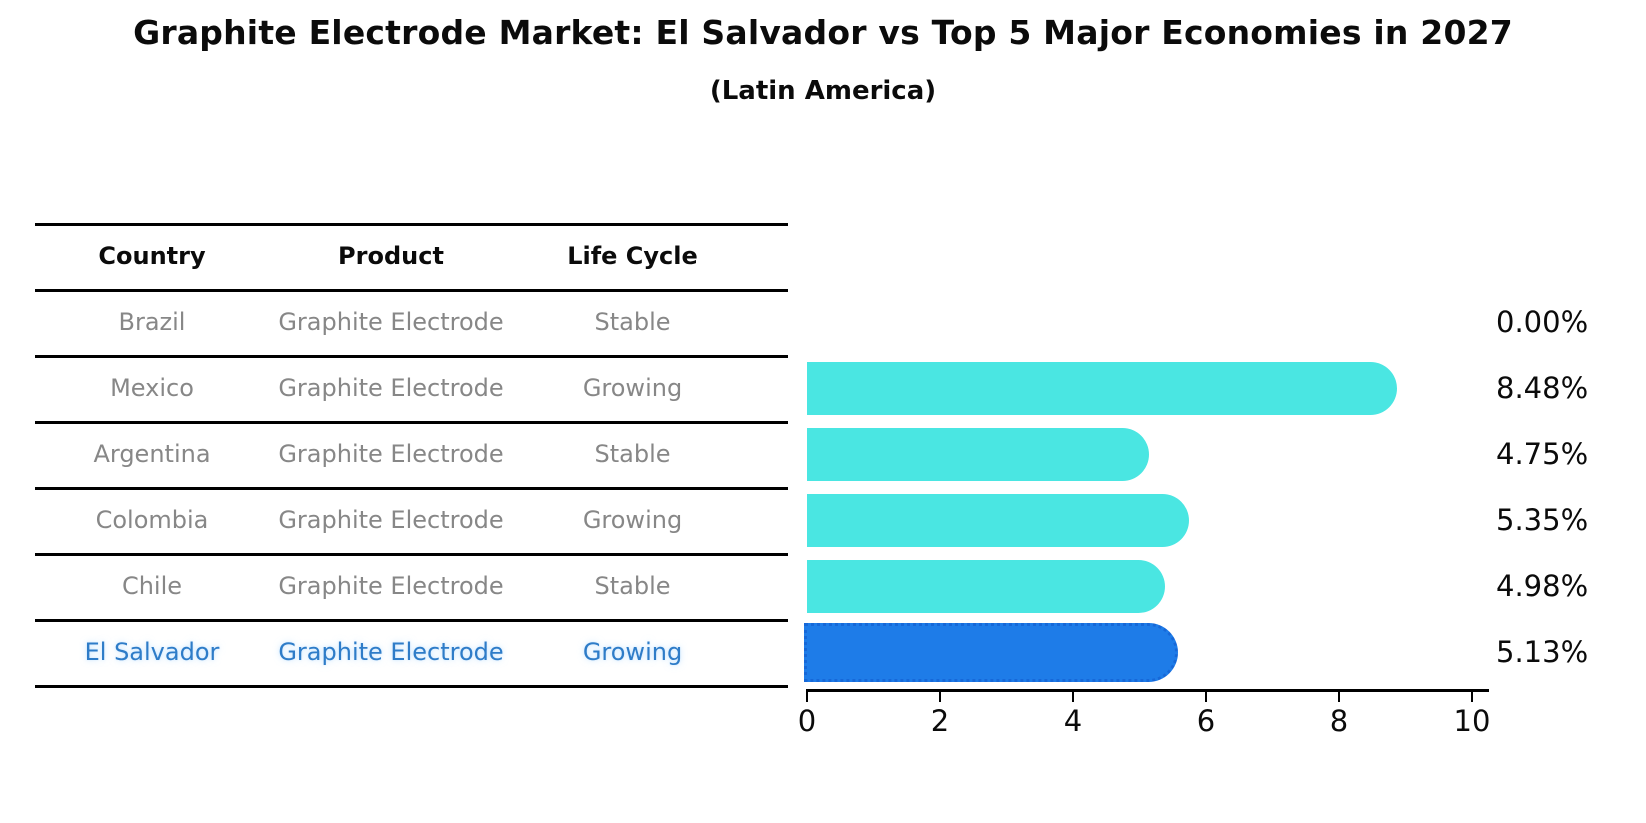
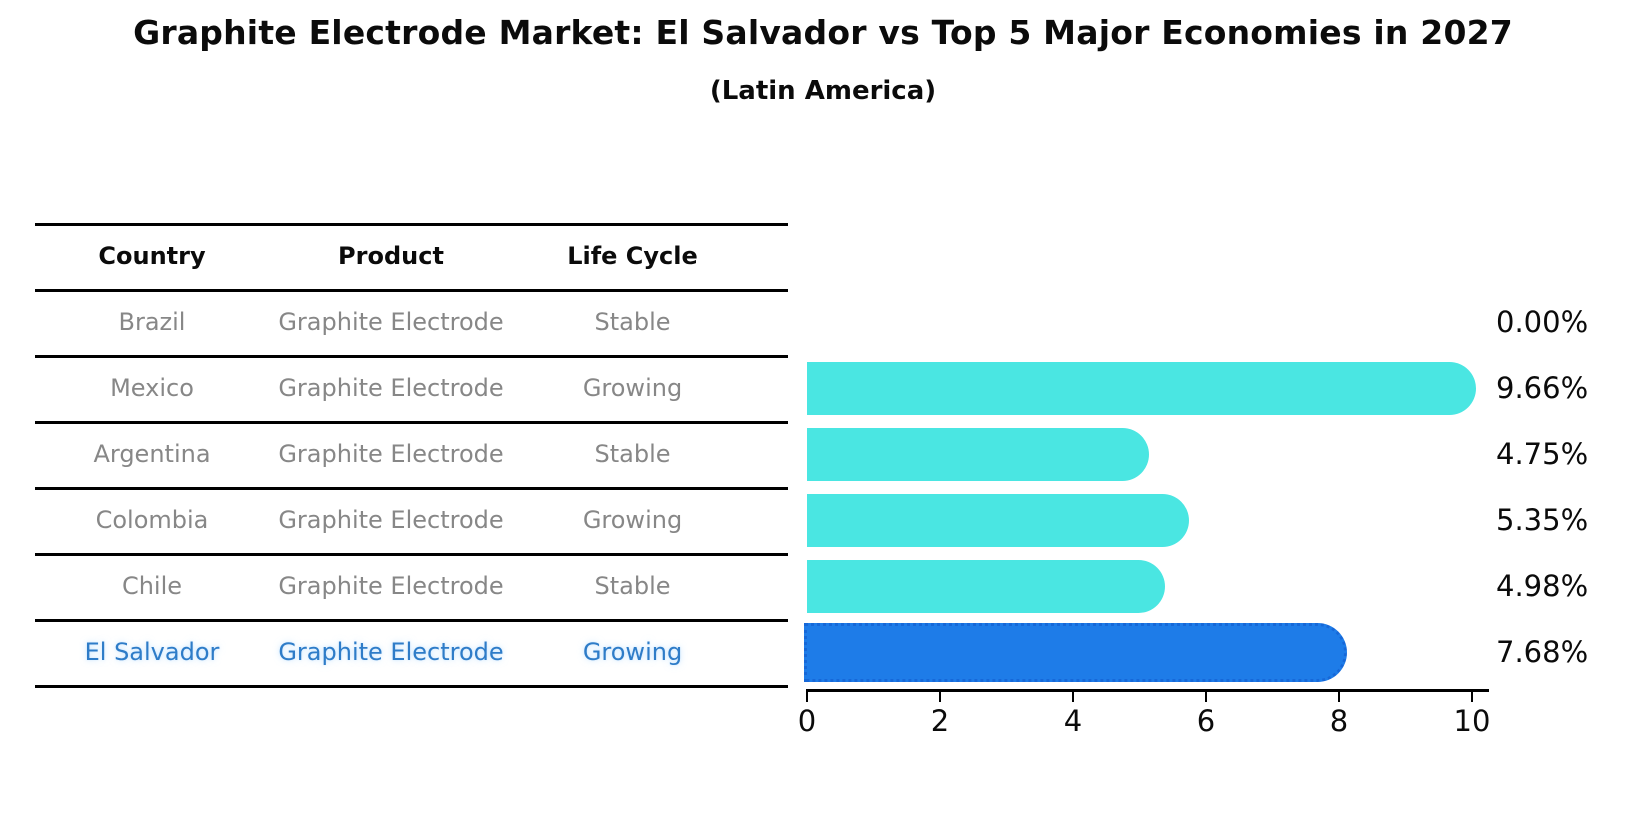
Mexico: 8.48% -> 9.66%
El Salvador: 5.13% -> 7.68%
